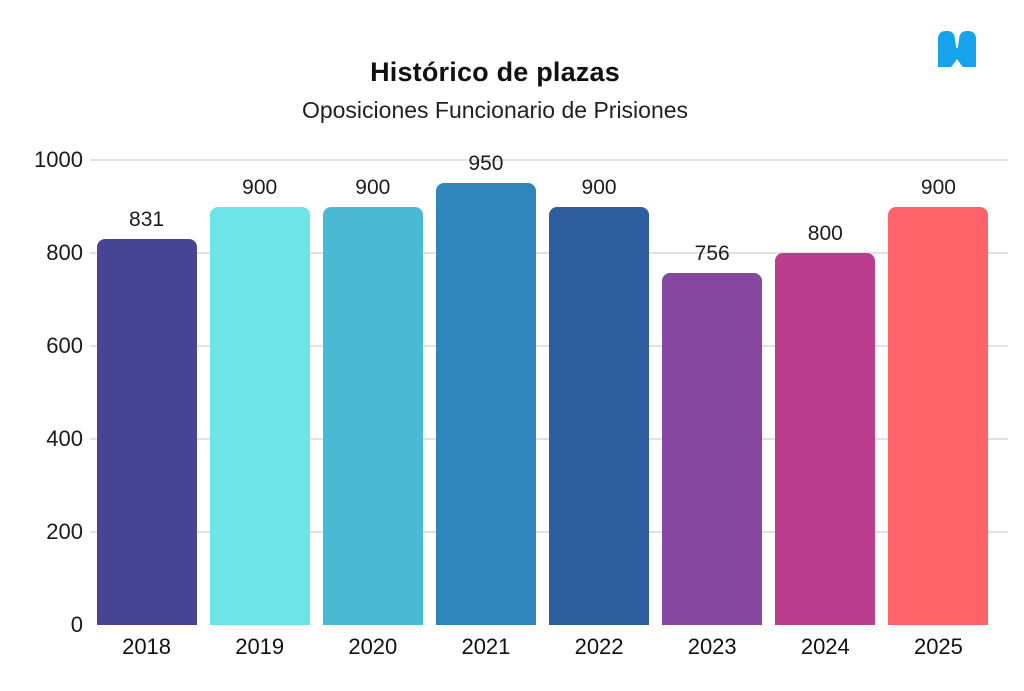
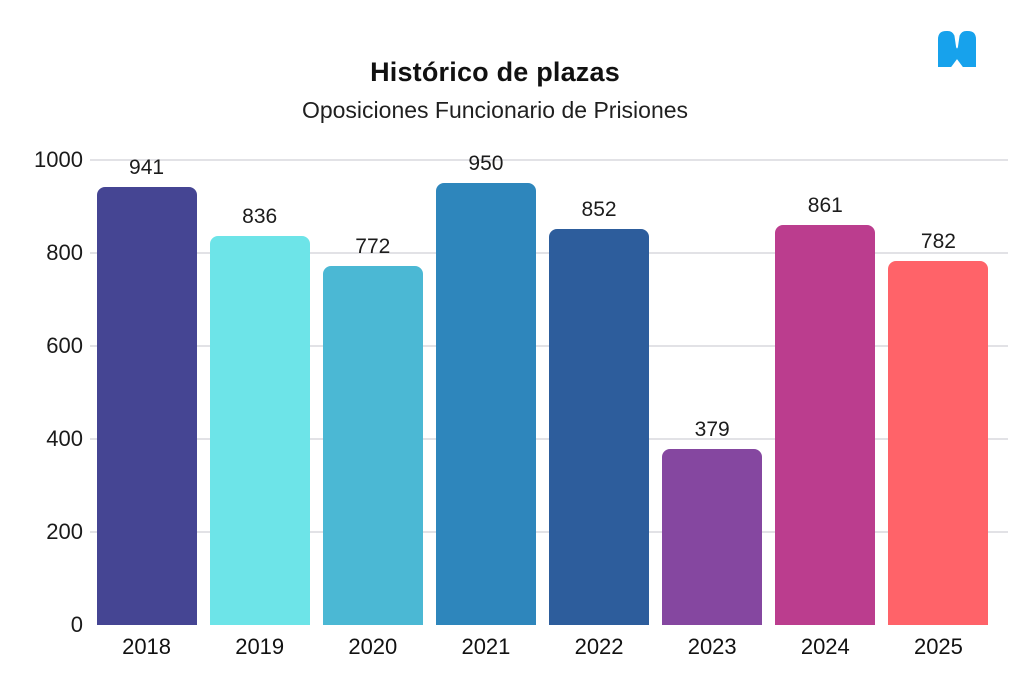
2018: 831 -> 941
2019: 900 -> 836
2020: 900 -> 772
2022: 900 -> 852
2023: 756 -> 379
2024: 800 -> 861
2025: 900 -> 782
